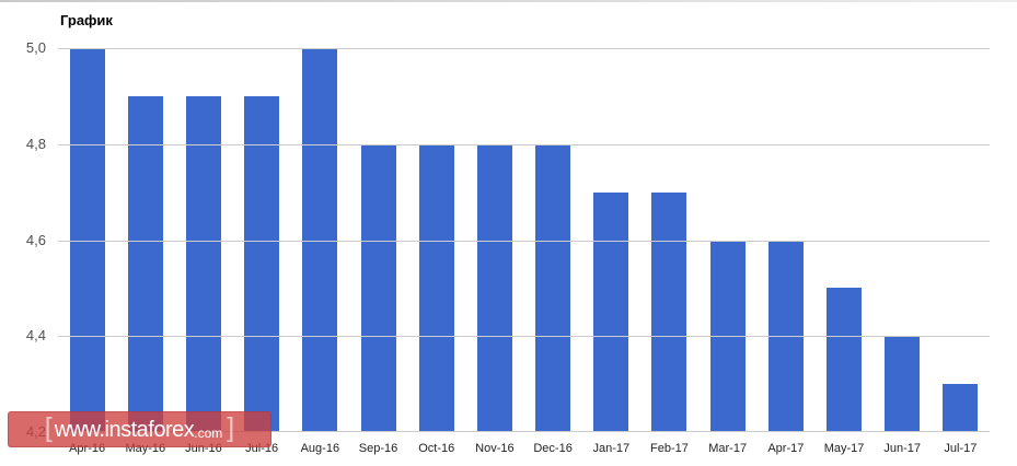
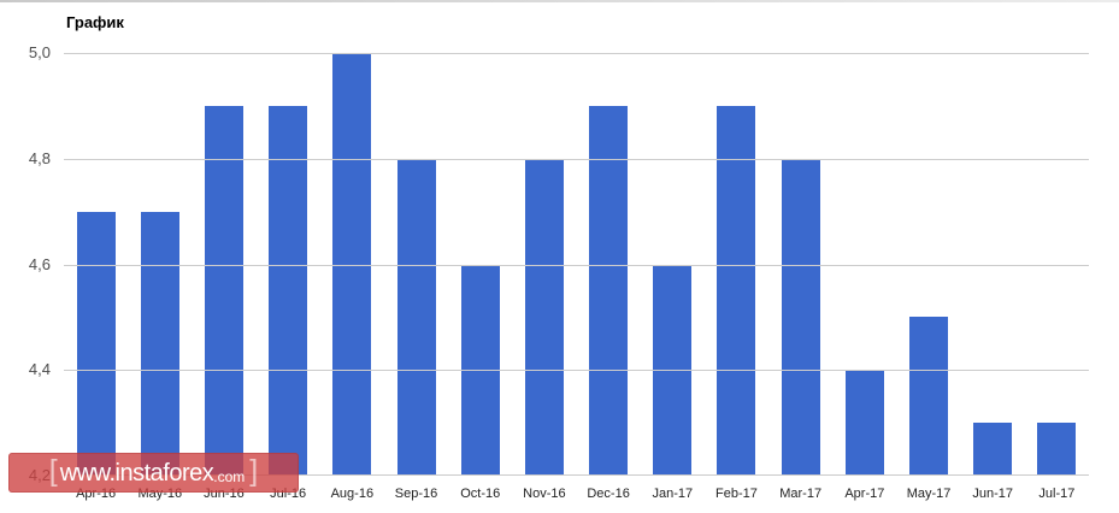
Apr-16: 5,0 -> 4,7
May-16: 4,9 -> 4,7
Oct-16: 4,8 -> 4,6
Dec-16: 4,8 -> 4,9
Jan-17: 4,7 -> 4,6
Feb-17: 4,7 -> 4,9
Mar-17: 4,6 -> 4,8
Apr-17: 4,6 -> 4,4
Jun-17: 4,4 -> 4,3
